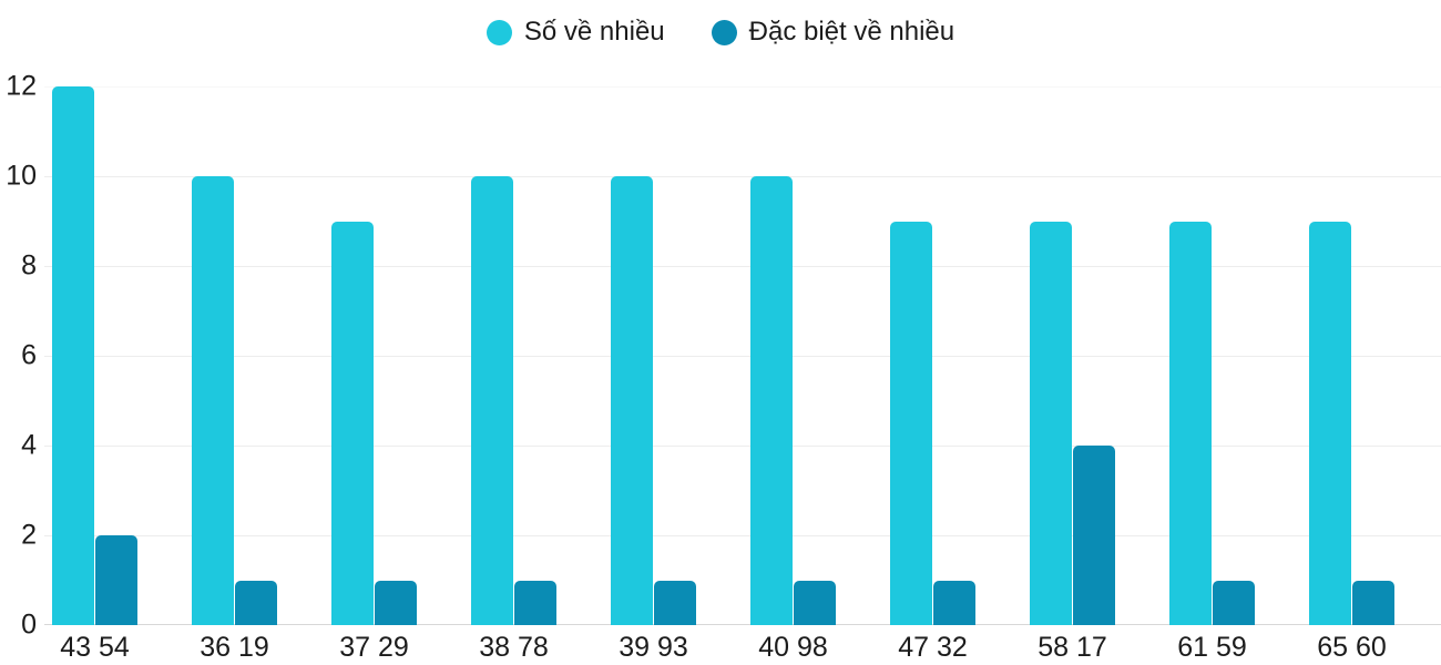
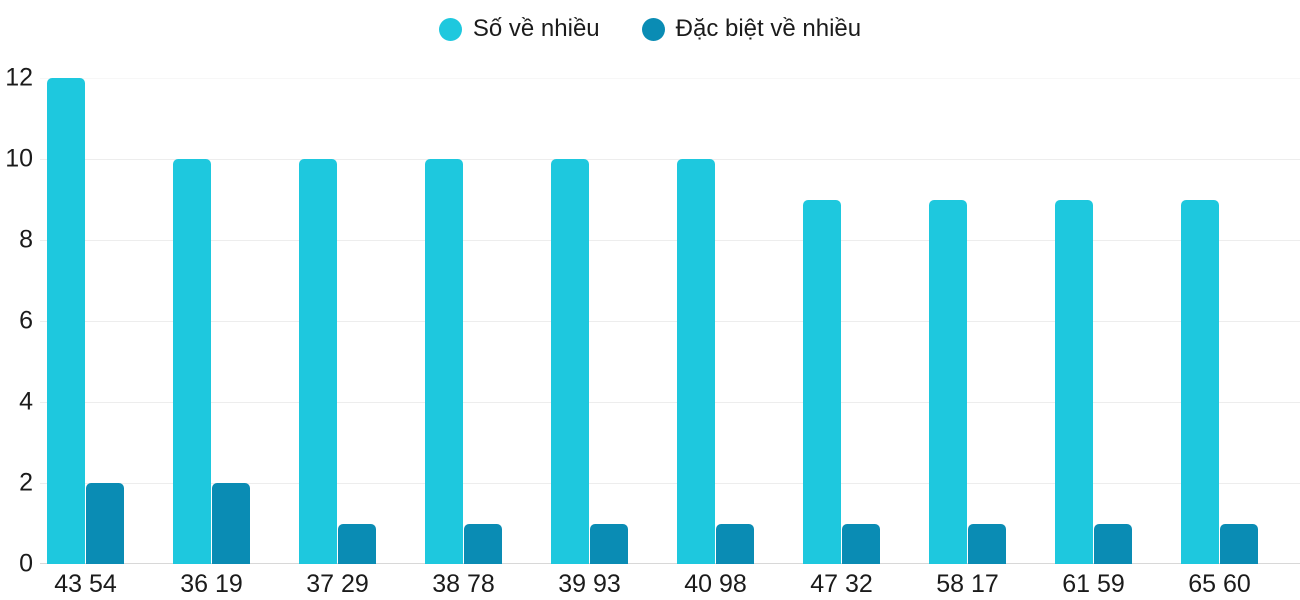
Đặc biệt về nhiều/36 19: 1 -> 2
Số về nhiều/37 29: 9 -> 10
Đặc biệt về nhiều/58 17: 4 -> 1
